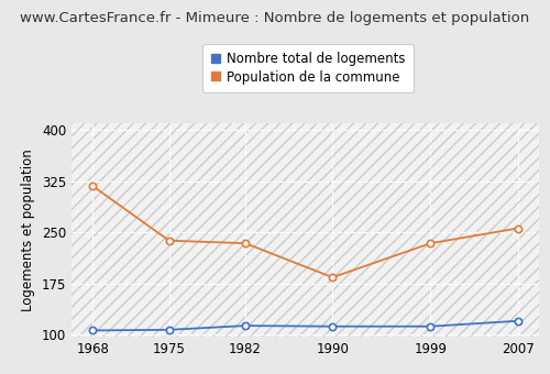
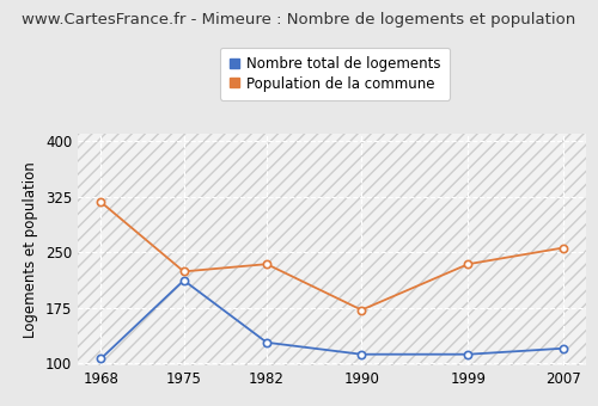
Nombre total de logements/1975: 107 -> 212
Population de la commune/1975: 238 -> 224
Nombre total de logements/1982: 113 -> 128
Population de la commune/1990: 184 -> 172
